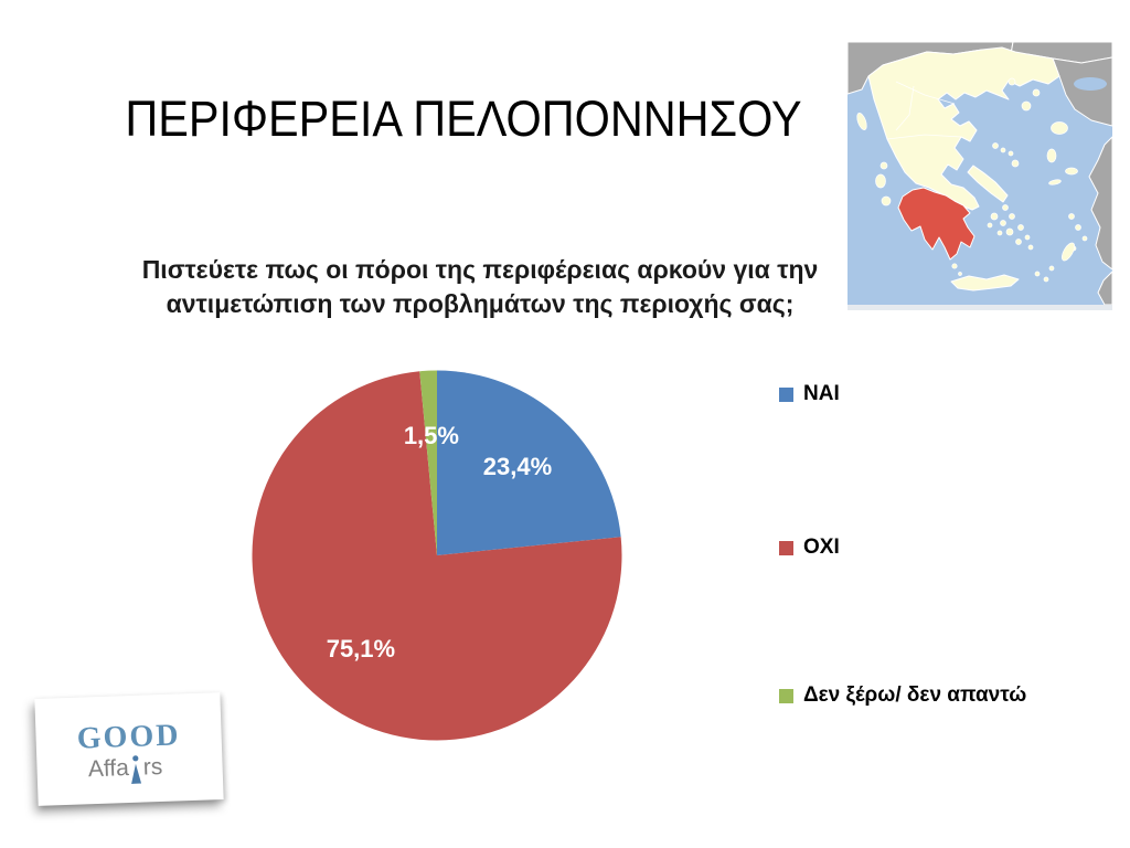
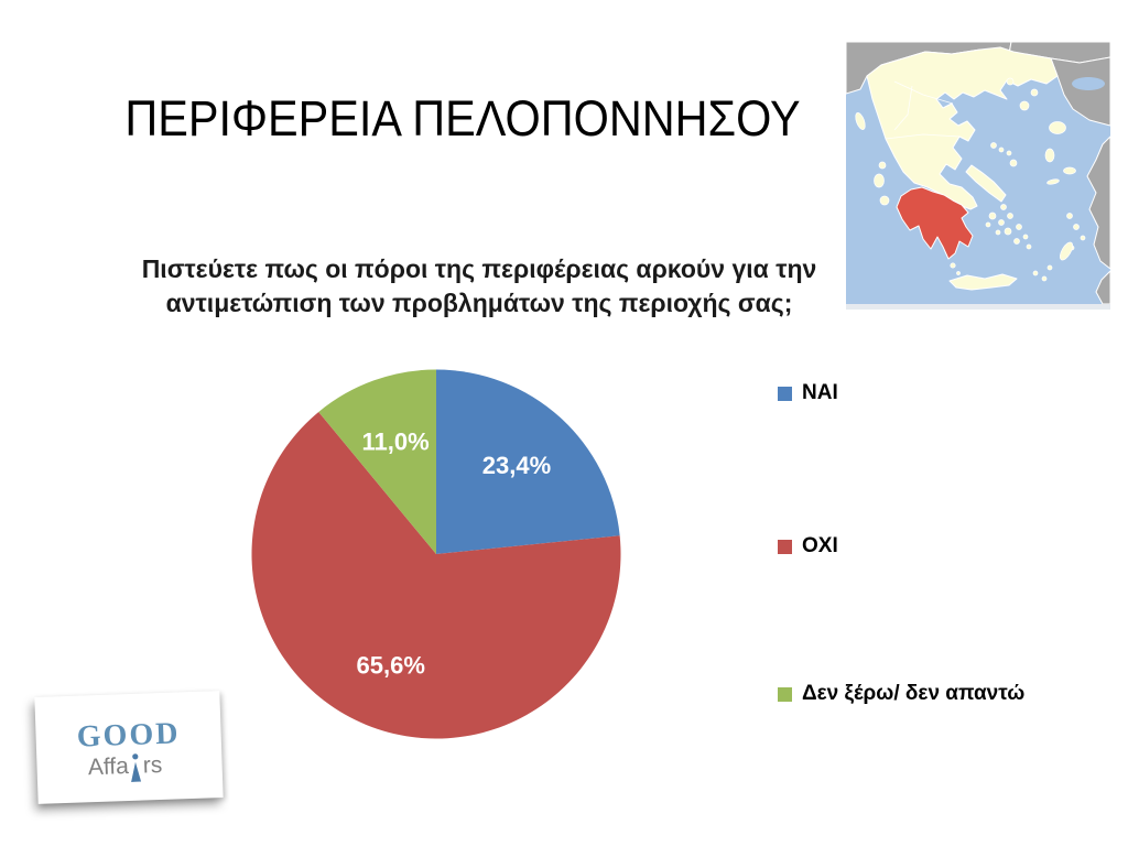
ΟΧΙ: 75,1% -> 65,6%
Δεν ξέρω/ δεν απαντώ: 1,5% -> 11,0%
